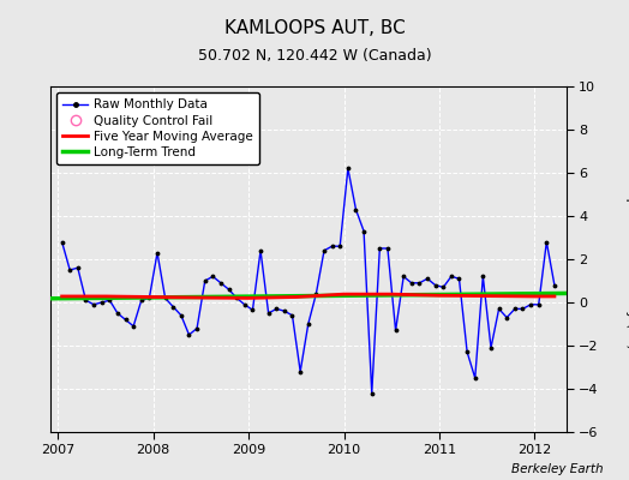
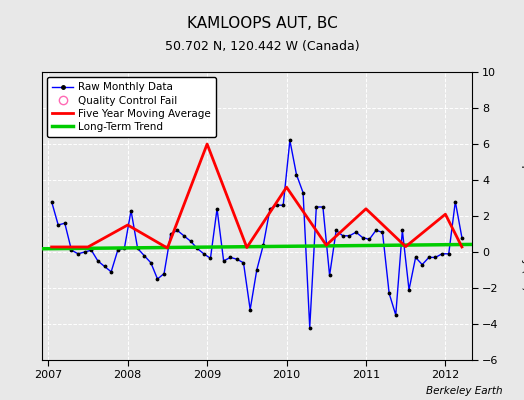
Five Year Moving Average/2008: 0.2 -> 1.5
Five Year Moving Average/2009: 0.2 -> 6.0
Five Year Moving Average/2010: 0.4 -> 3.6
Five Year Moving Average/2011: 0.3 -> 2.4
Five Year Moving Average/2012: 0.3 -> 2.1
